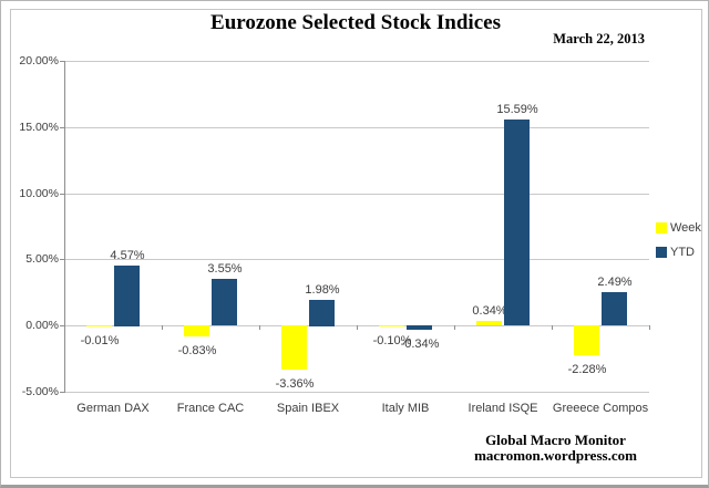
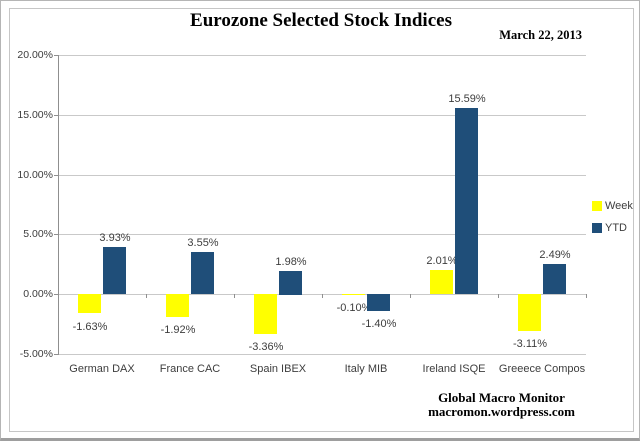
Week/German DAX: -0.01% -> -1.63%
YTD/German DAX: 4.57% -> 3.93%
Week/France CAC: -0.83% -> -1.92%
YTD/Italy MIB: -0.34% -> -1.40%
Week/Ireland ISQE: 0.34% -> 2.01%
Week/Greeece Compos: -2.28% -> -3.11%
